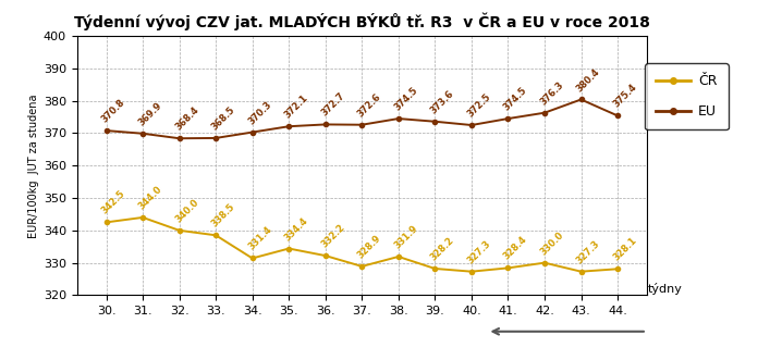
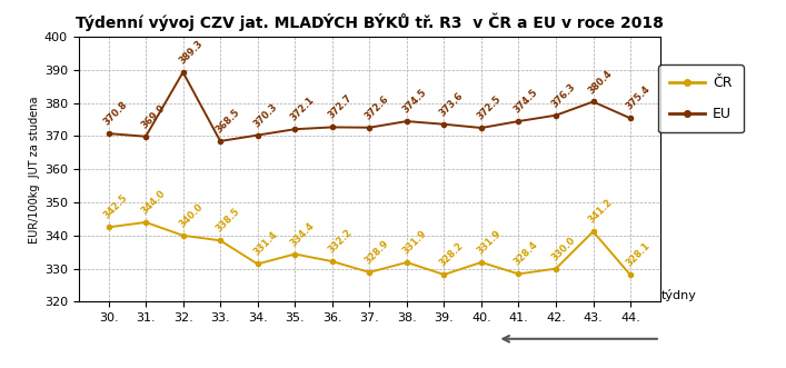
EU/32.: 368.4 -> 389.3
ČR/40.: 327.3 -> 331.9
ČR/43.: 327.3 -> 341.2
